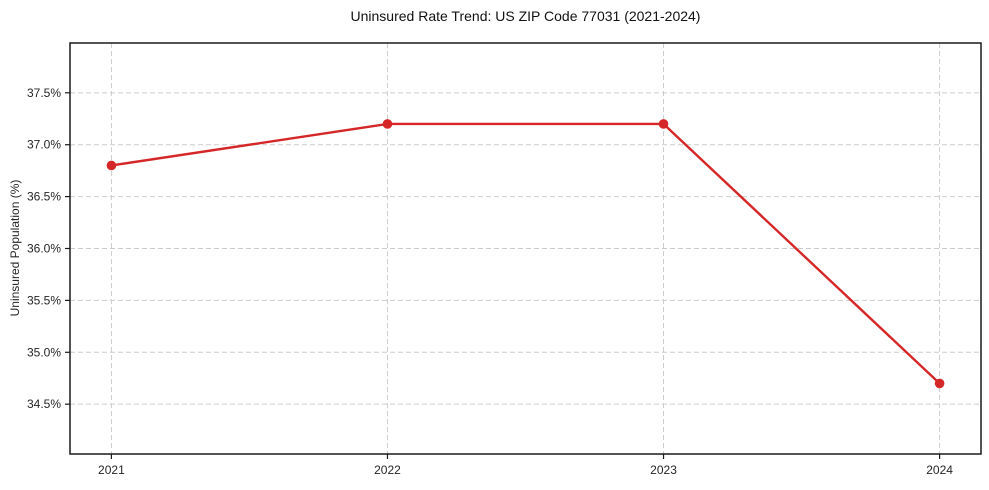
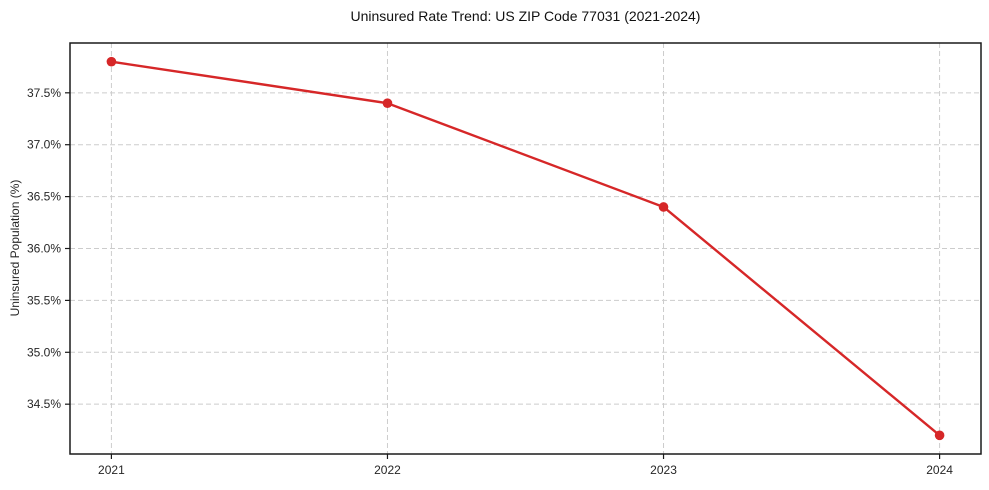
2021: 36.8% -> 37.8%
2022: 37.2% -> 37.4%
2023: 37.2% -> 36.4%
2024: 34.7% -> 34.2%
